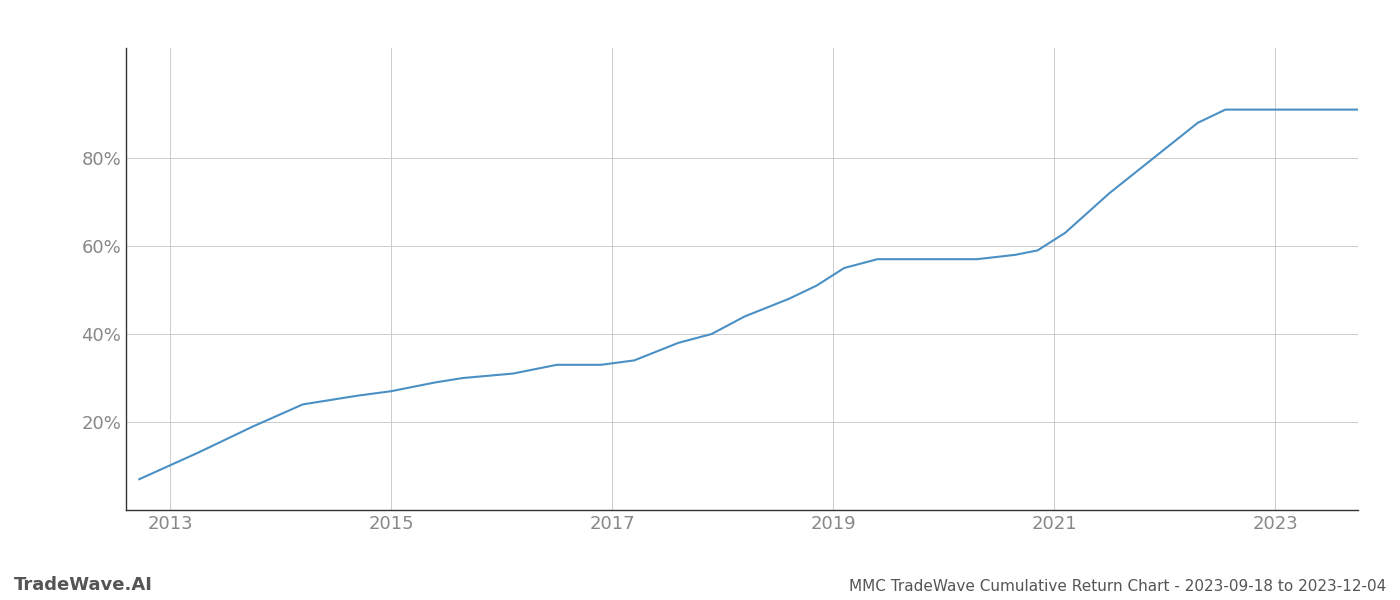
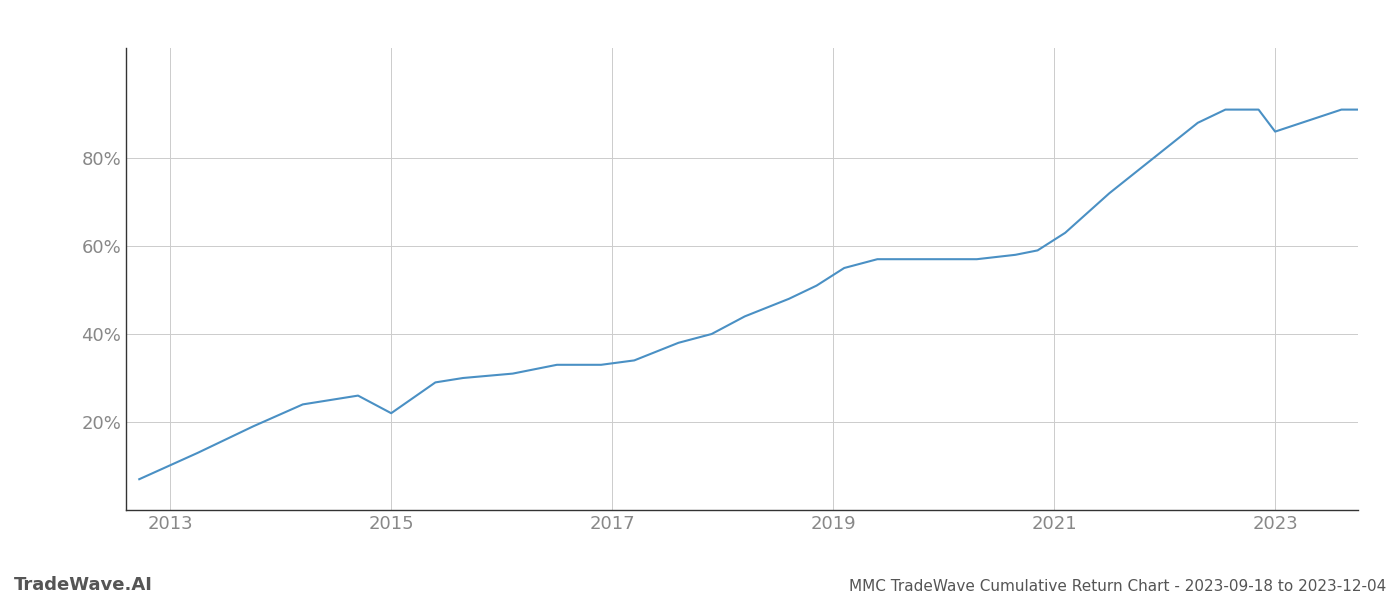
2015: 27% -> 22%
2023: 91% -> 86%
